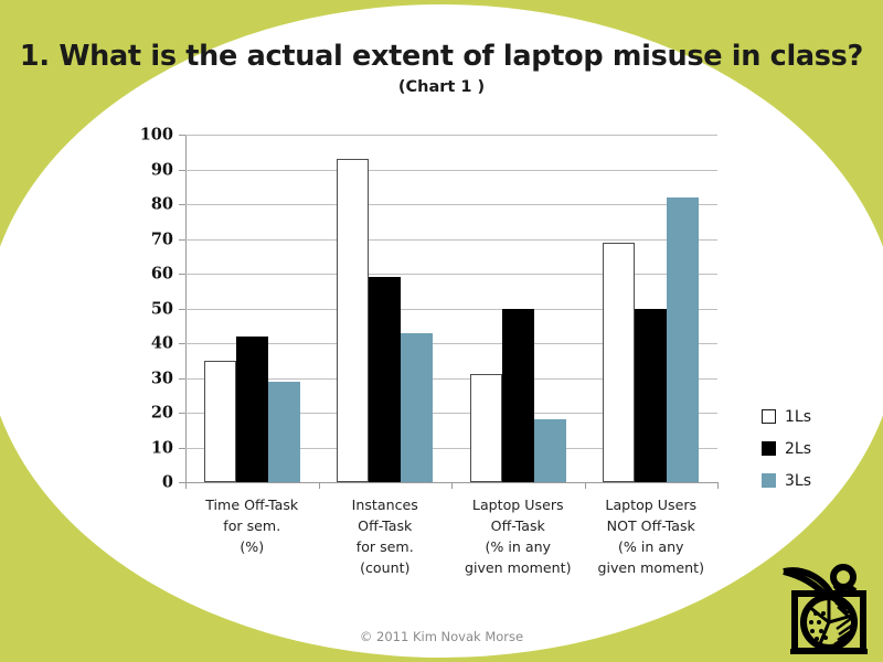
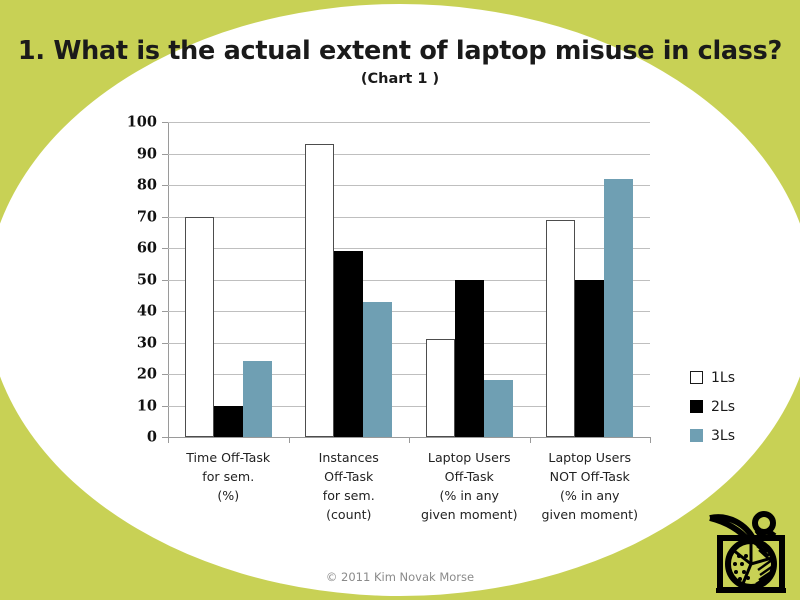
1Ls/Time Off-Task for sem. (%): 35 -> 70
2Ls/Time Off-Task for sem. (%): 42 -> 10
3Ls/Time Off-Task for sem. (%): 29 -> 24
